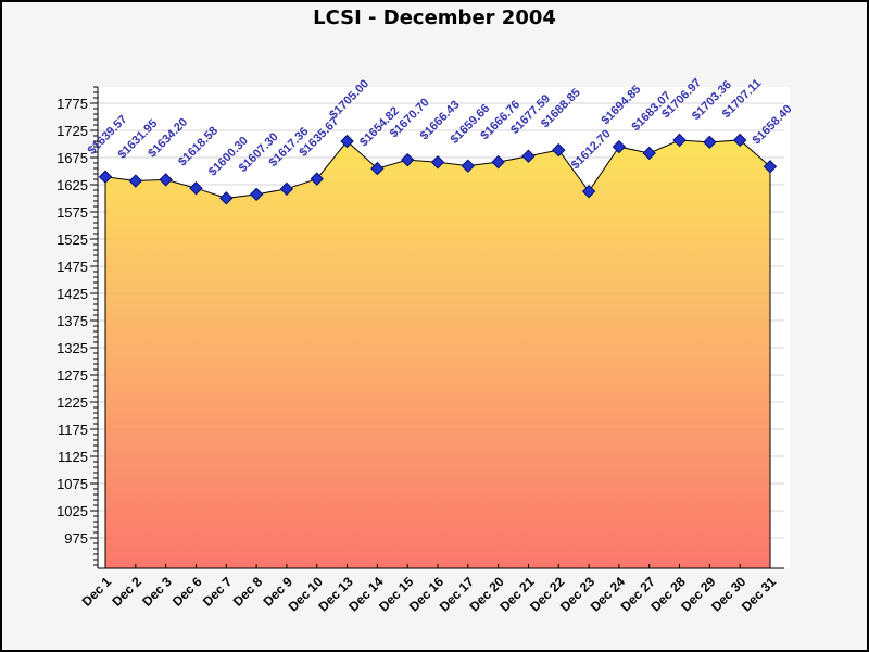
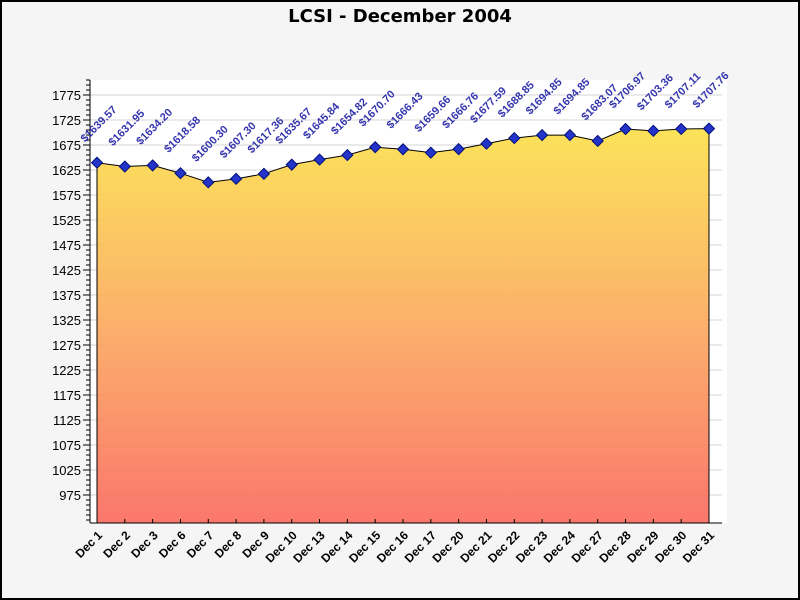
Dec 13: $1705.00 -> $1645.84
Dec 23: $1612.70 -> $1694.85
Dec 31: $1658.40 -> $1707.76
